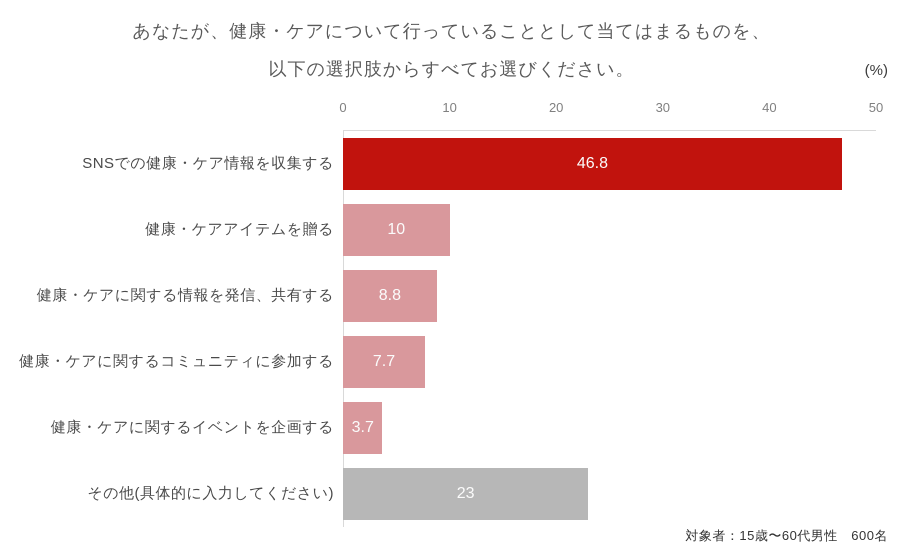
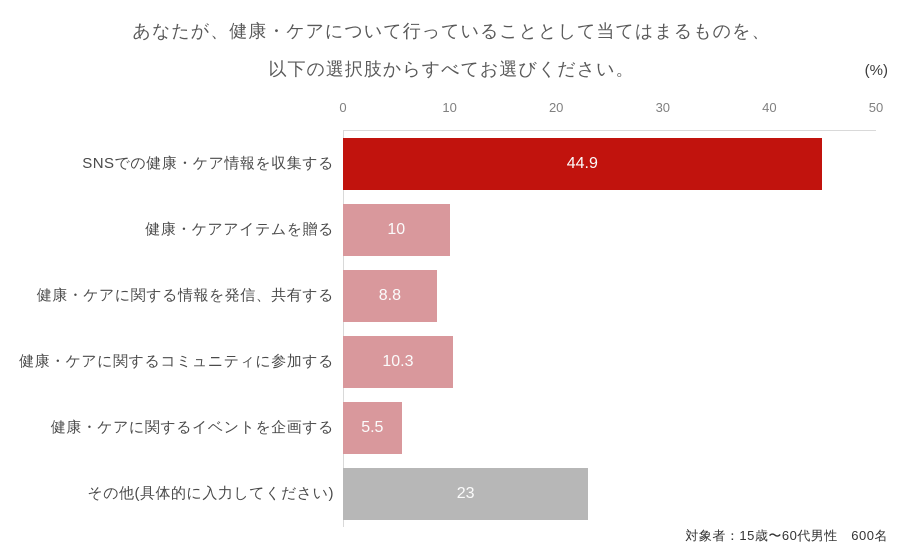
SNSでの健康・ケア情報を収集する: 46.8 -> 44.9
健康・ケアに関するコミュニティに参加する: 7.7 -> 10.3
健康・ケアに関するイベントを企画する: 3.7 -> 5.5
